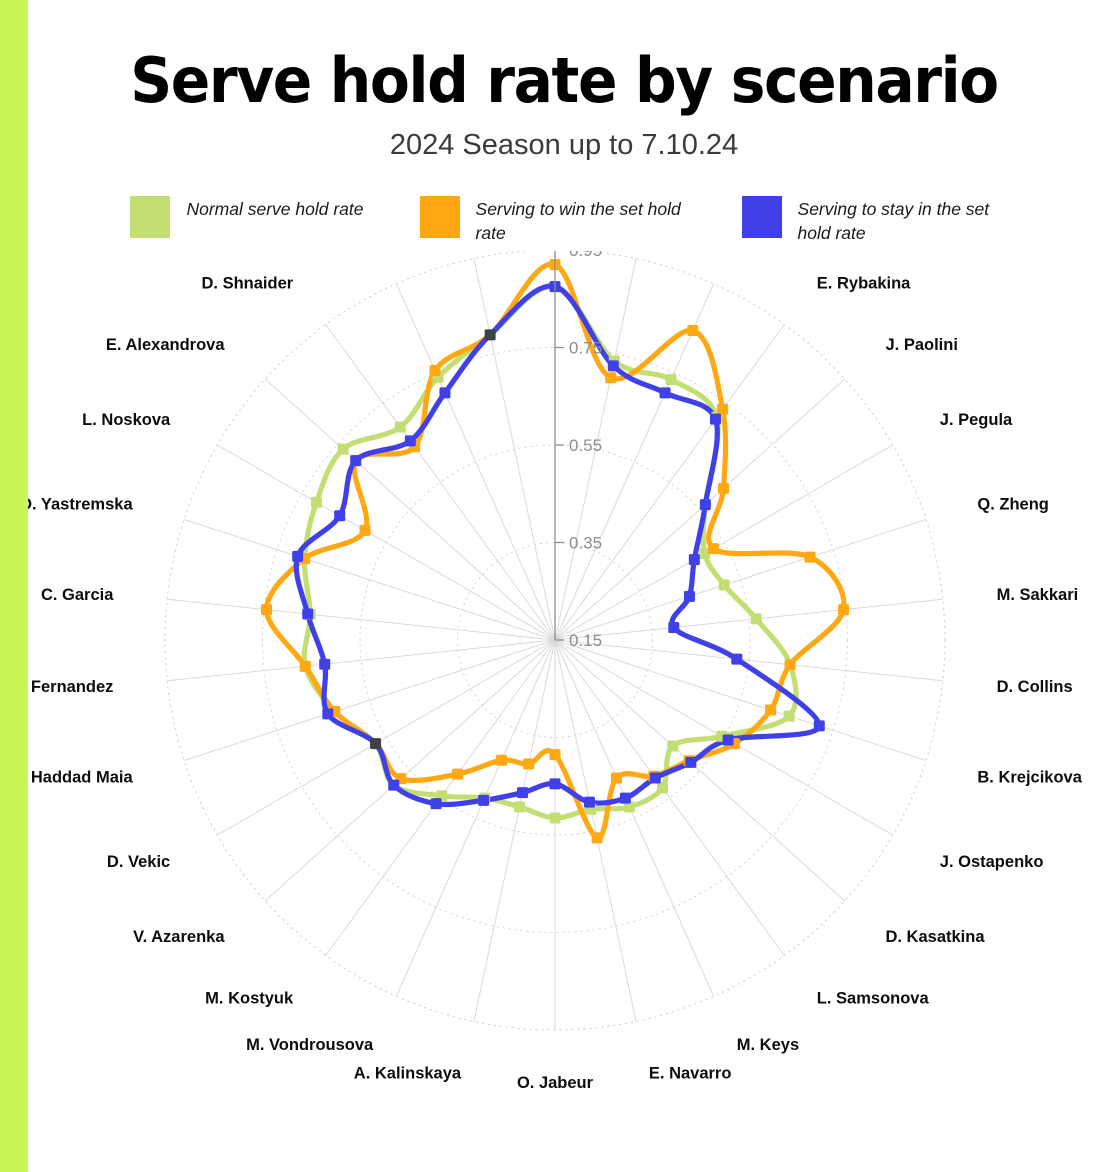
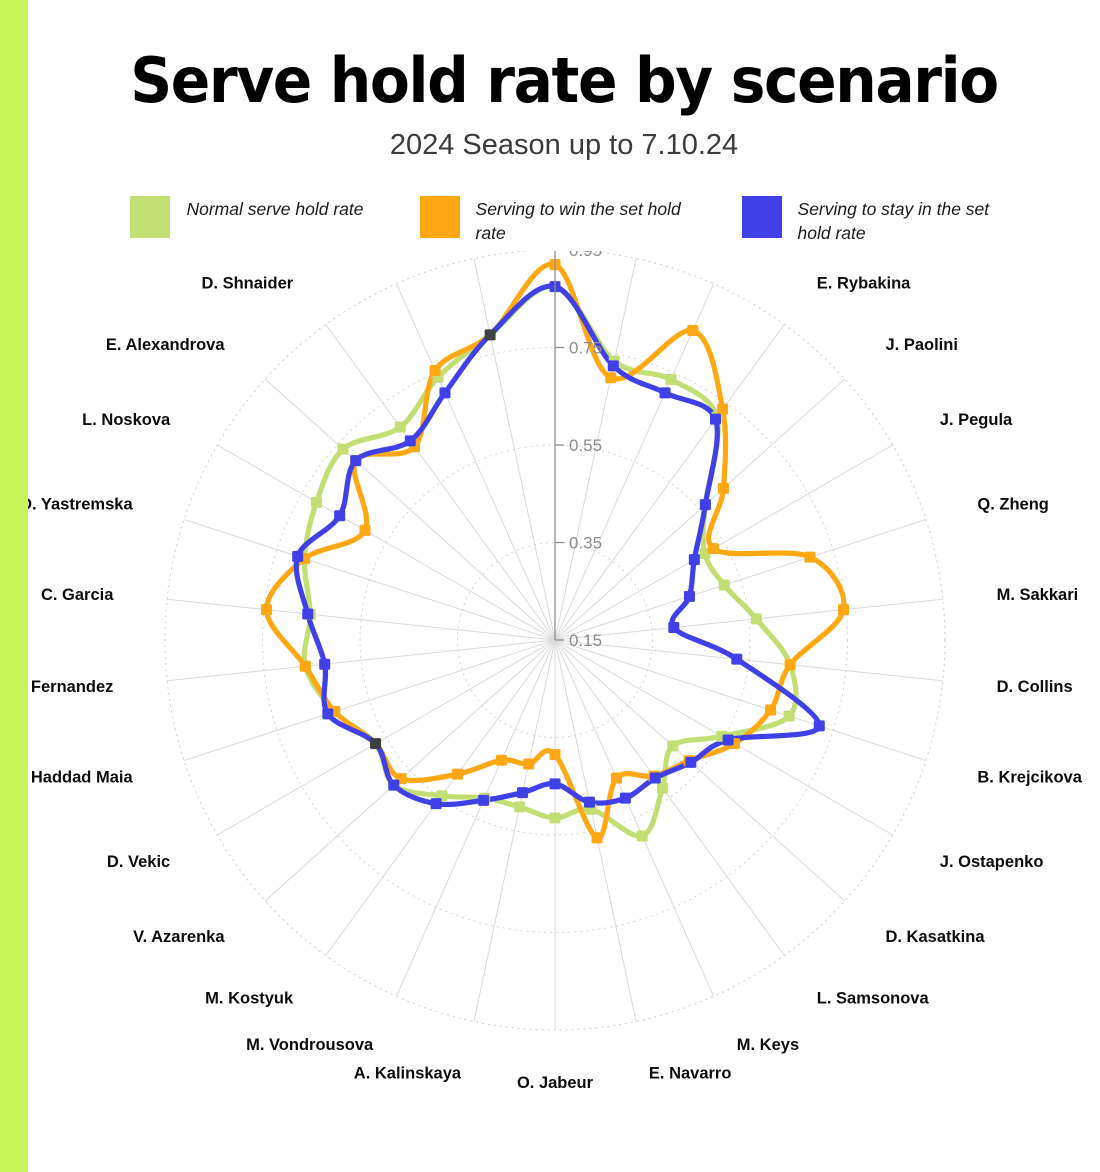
Normal serve hold rate/M. Keys: 0.53 -> 0.59
